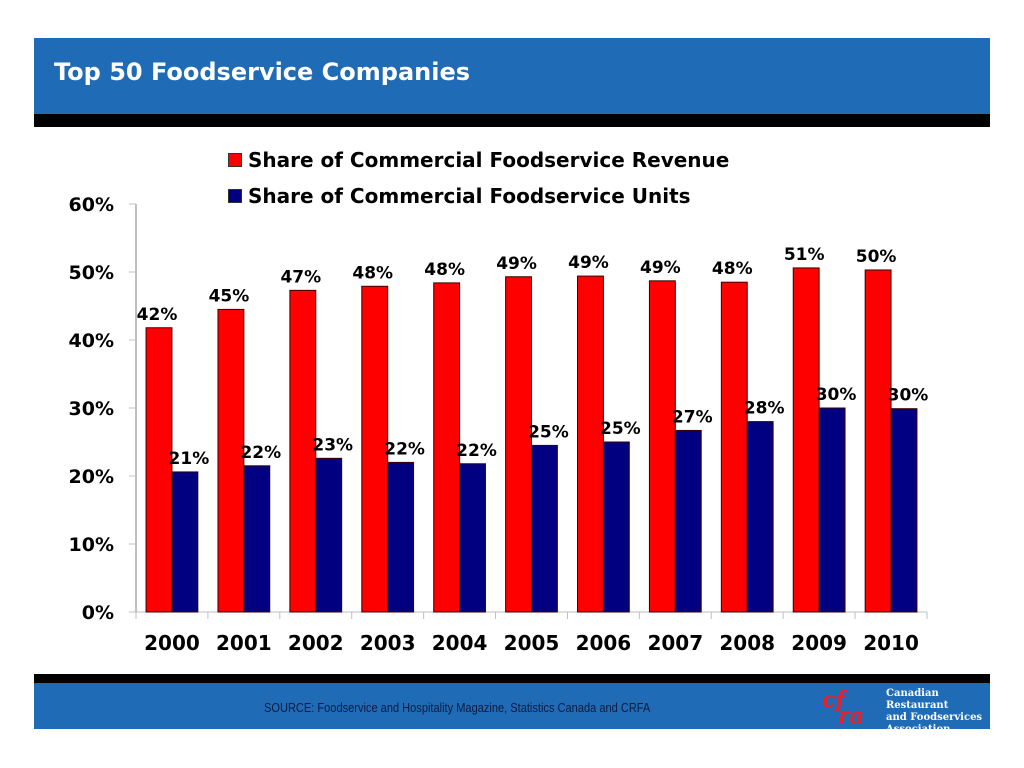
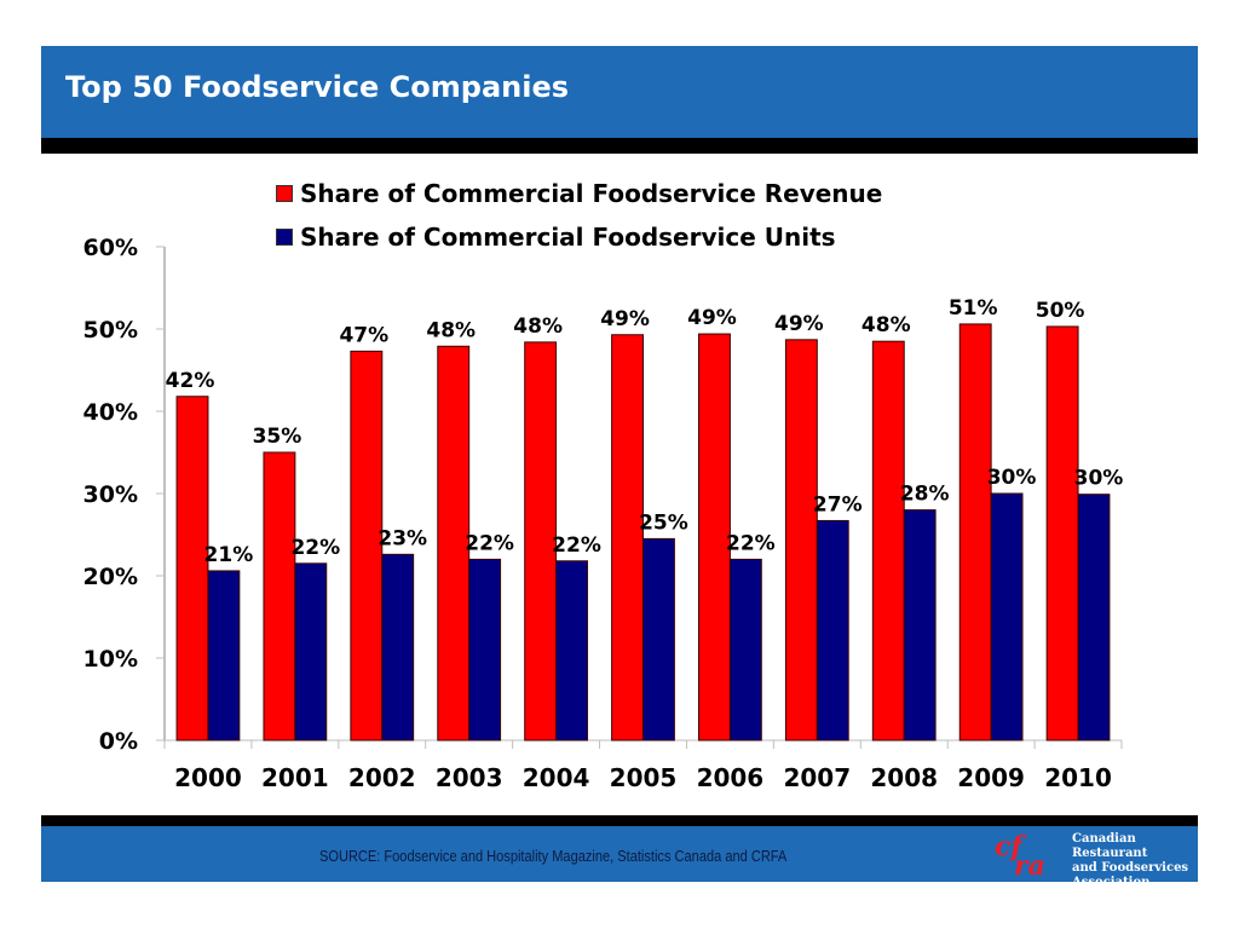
Share of Commercial Foodservice Revenue/2001: 45% -> 35%
Share of Commercial Foodservice Units/2006: 25% -> 22%
